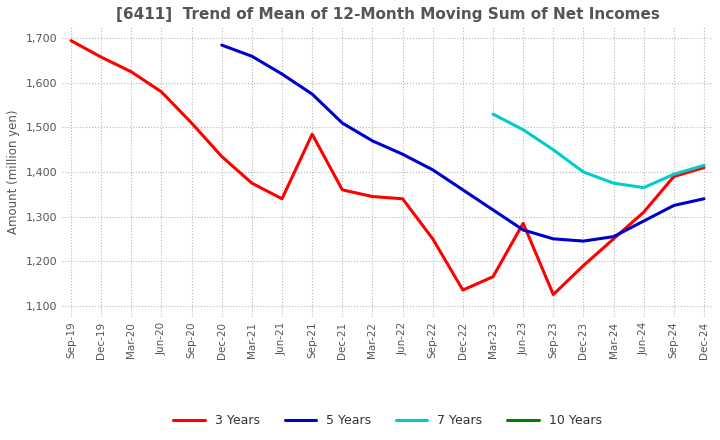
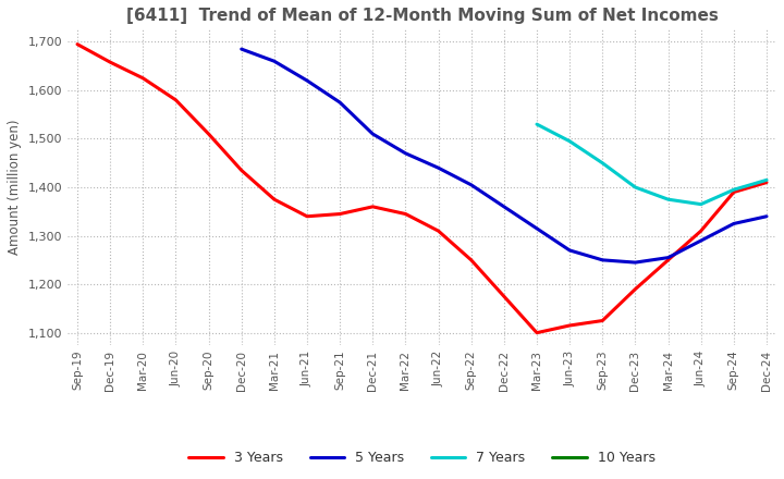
3 Years/Sep-21: 1,485 -> 1,345
3 Years/Jun-22: 1,340 -> 1,310
3 Years/Dec-22: 1,135 -> 1,175
3 Years/Mar-23: 1,165 -> 1,100
3 Years/Jun-23: 1,285 -> 1,115
